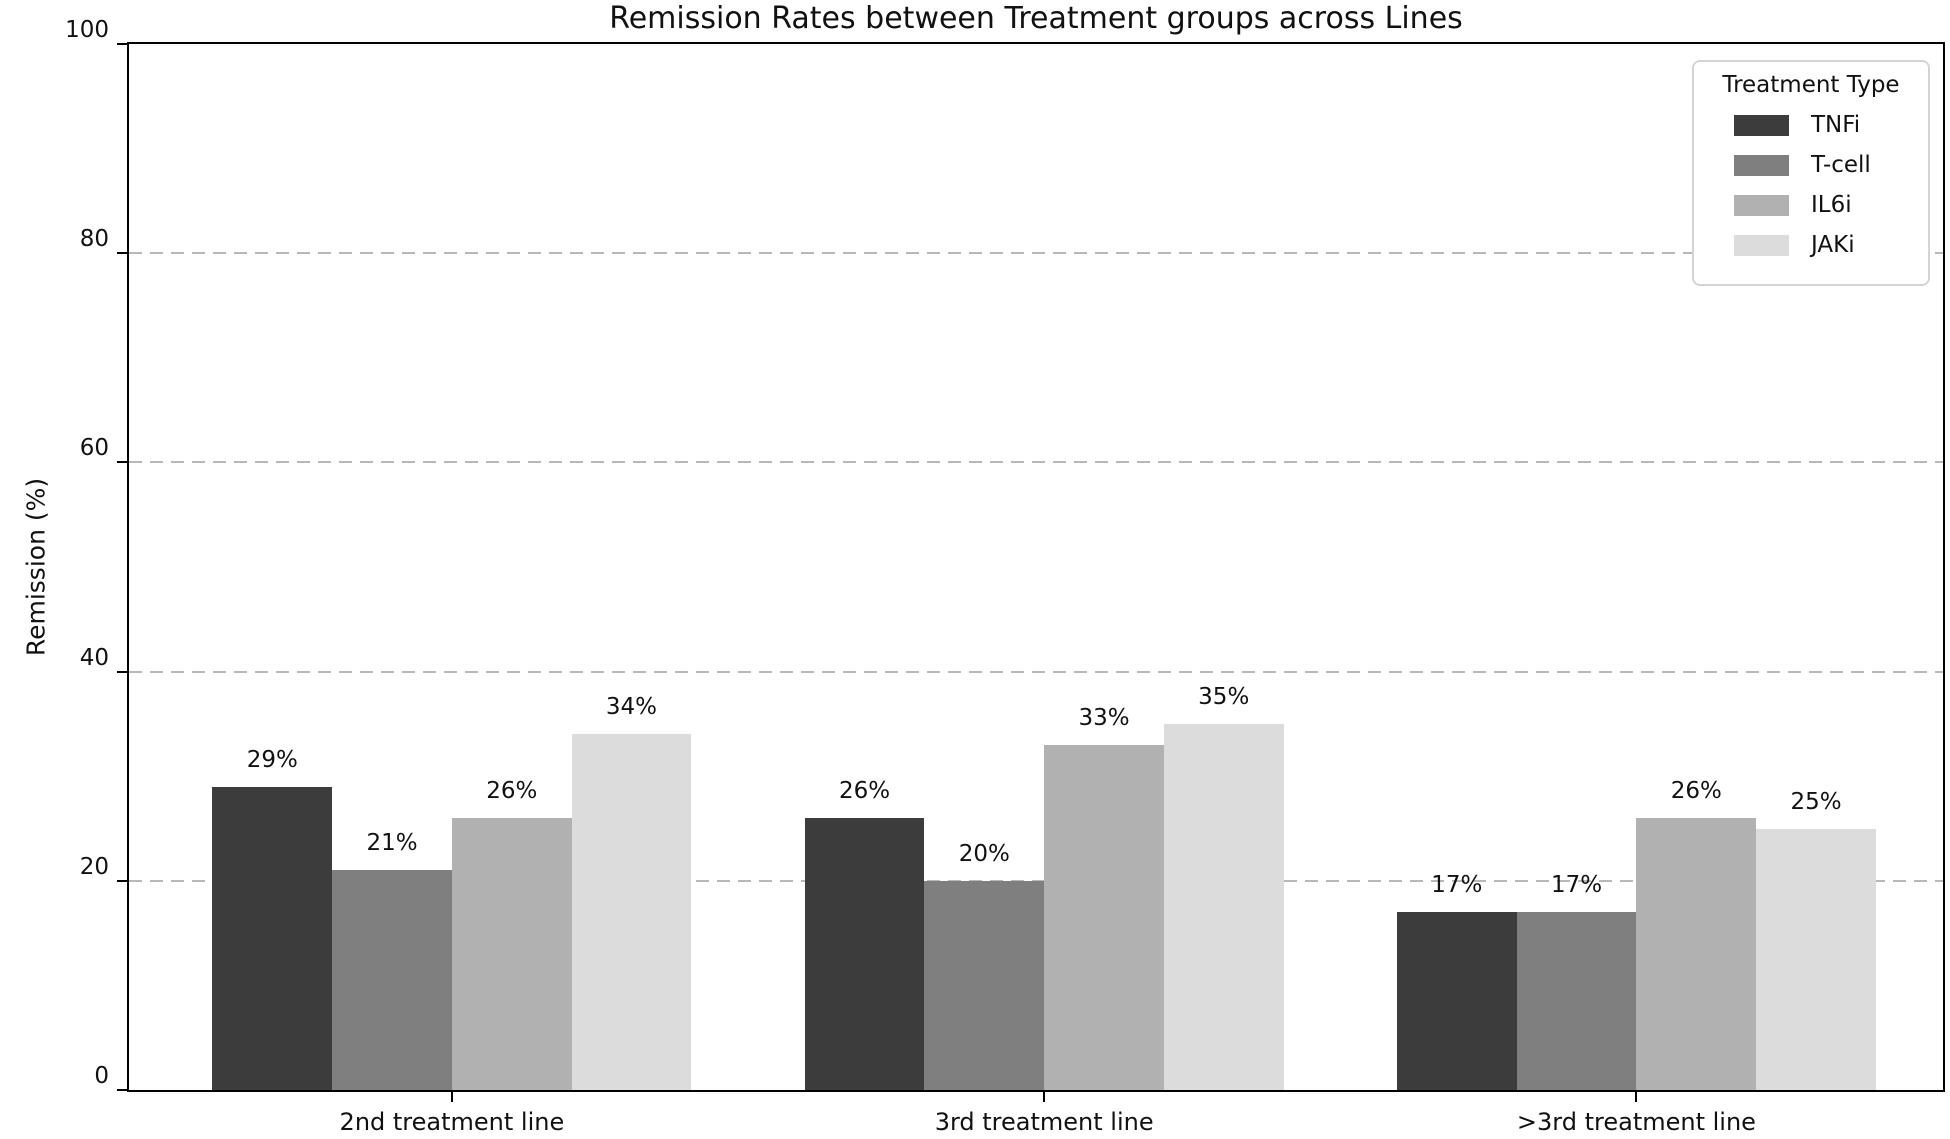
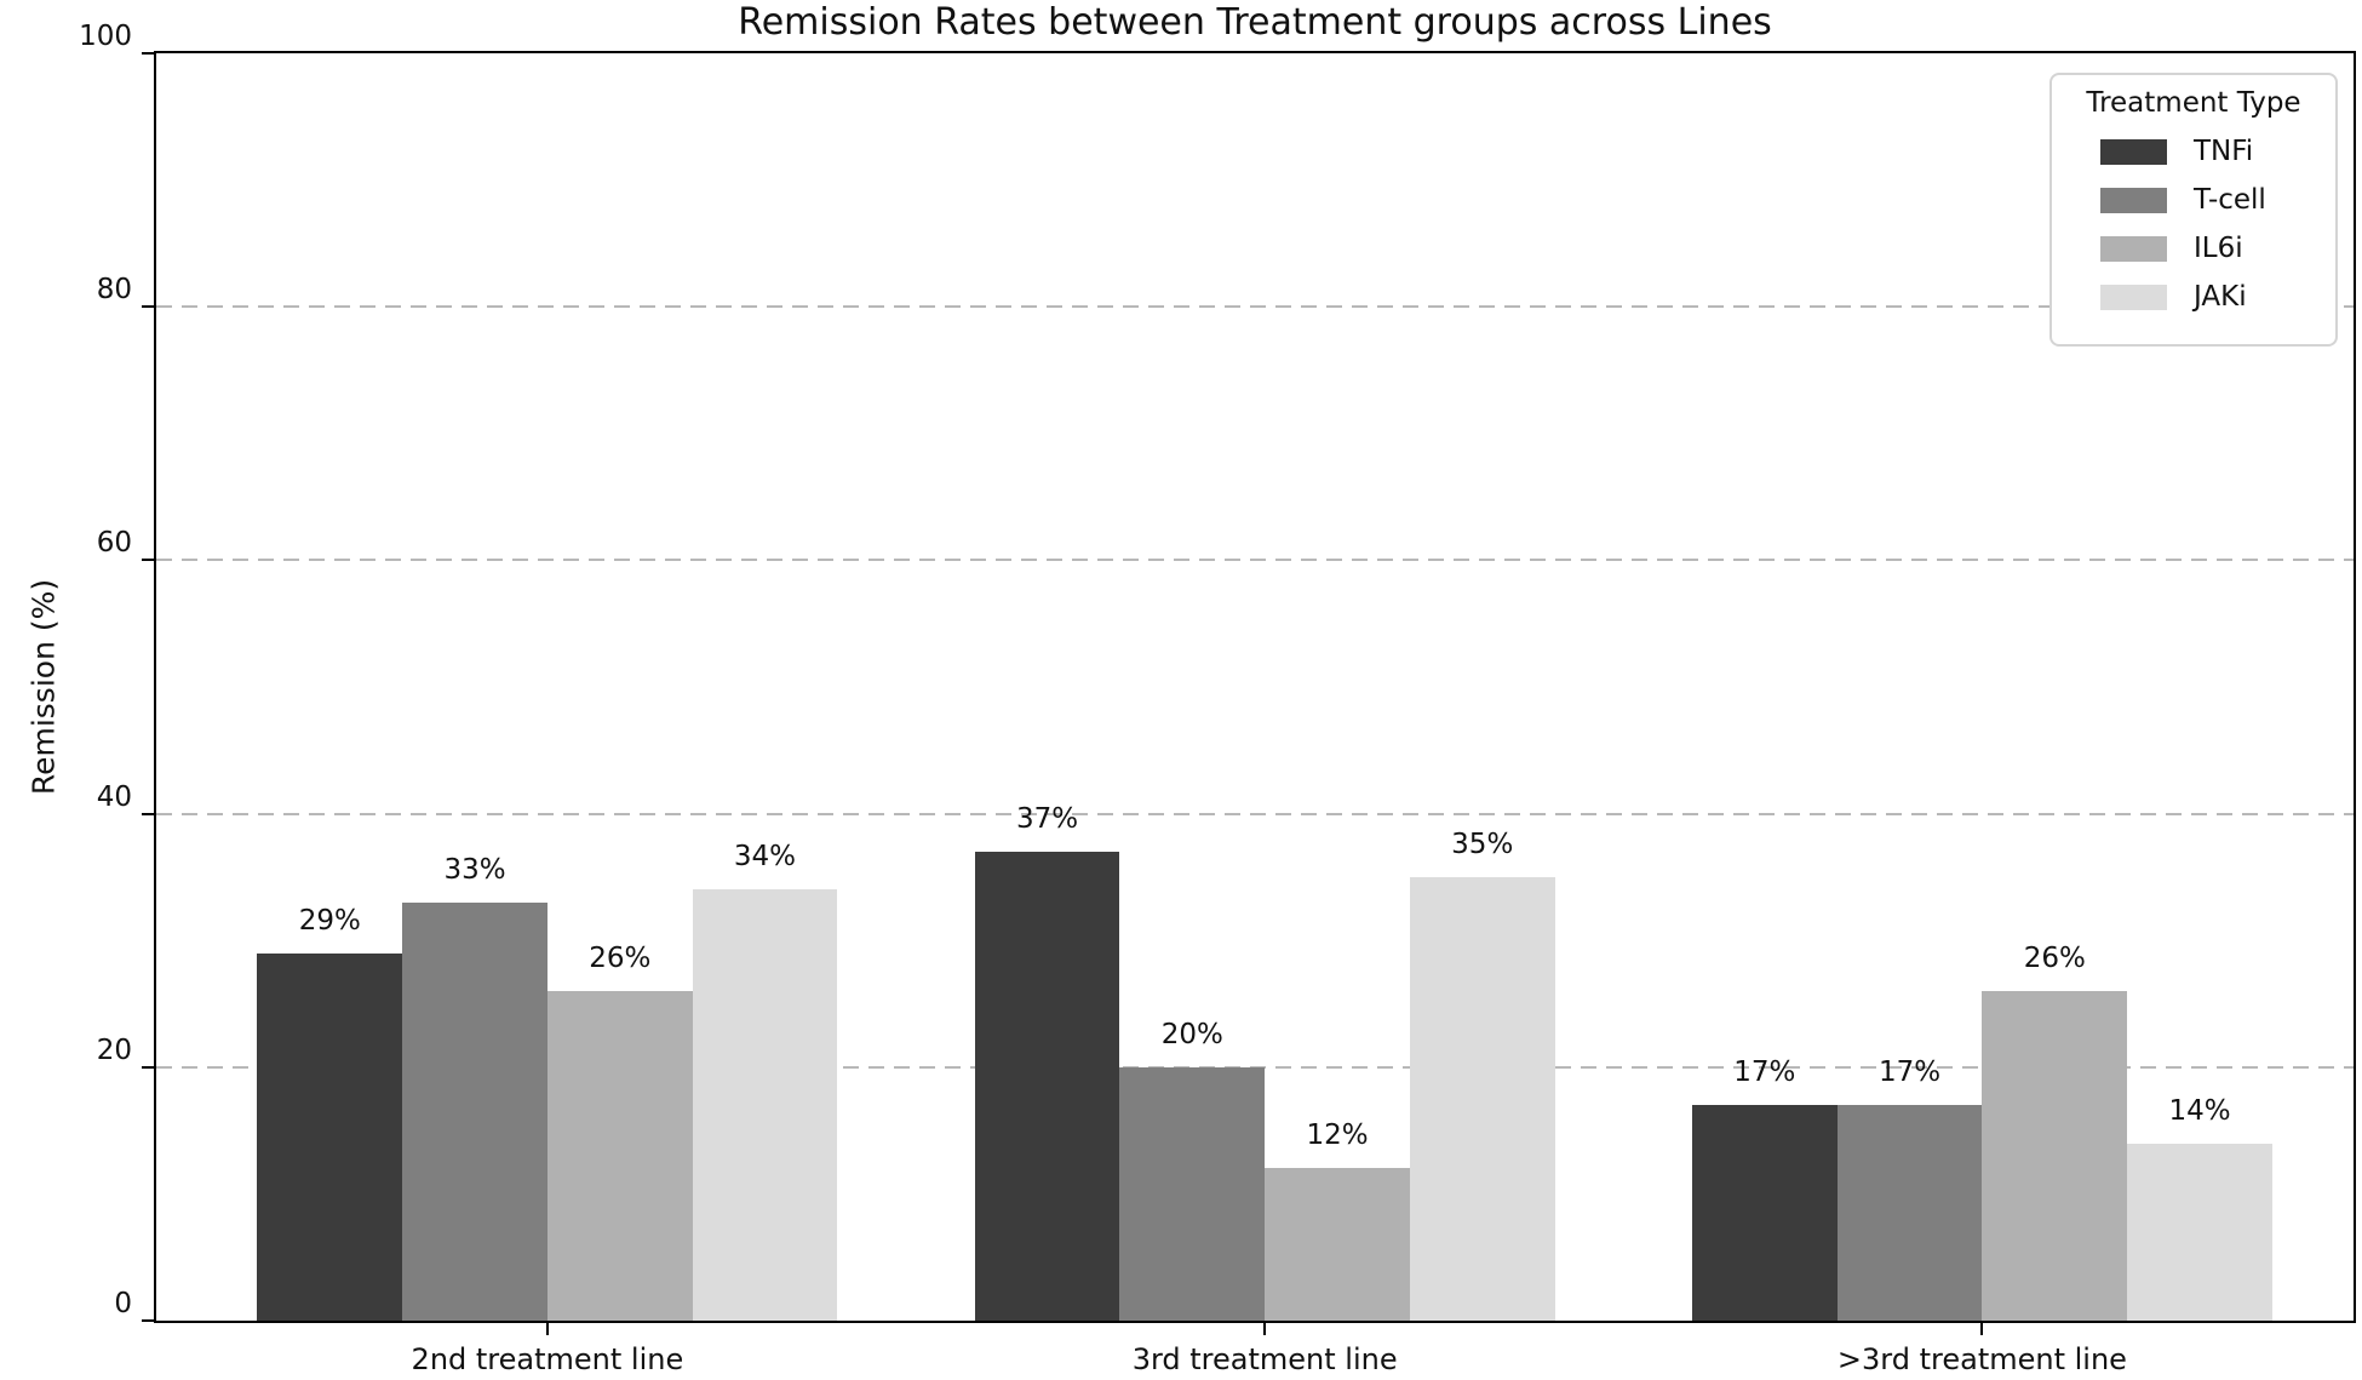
T-cell/2nd treatment line: 21% -> 33%
TNFi/3rd treatment line: 26% -> 37%
IL6i/3rd treatment line: 33% -> 12%
JAKi/>3rd treatment line: 25% -> 14%
